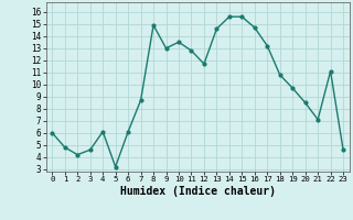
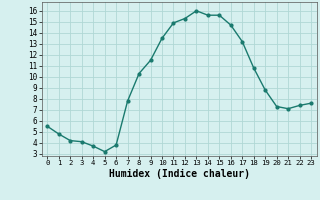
0: 6.0 -> 5.5
3: 4.6 -> 4.1
4: 6.1 -> 3.7
6: 6.1 -> 3.8
7: 8.7 -> 7.8
8: 14.9 -> 10.3
9: 13.0 -> 11.5
11: 12.8 -> 14.9
12: 11.7 -> 15.3
13: 14.6 -> 16.0
19: 9.7 -> 8.8
20: 8.5 -> 7.3
22: 11.1 -> 7.4
23: 4.6 -> 7.6
